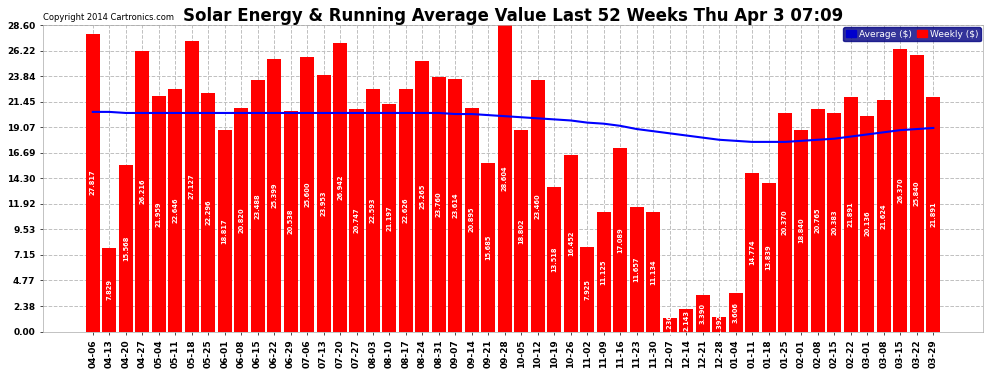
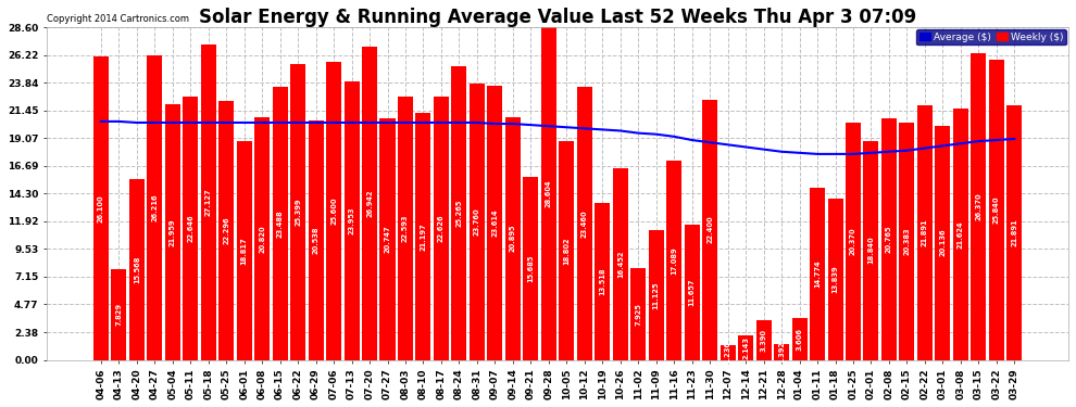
Weekly ($)/04-06: 27.8 -> 26.1
Weekly ($)/11-30: 11.1 -> 22.4
